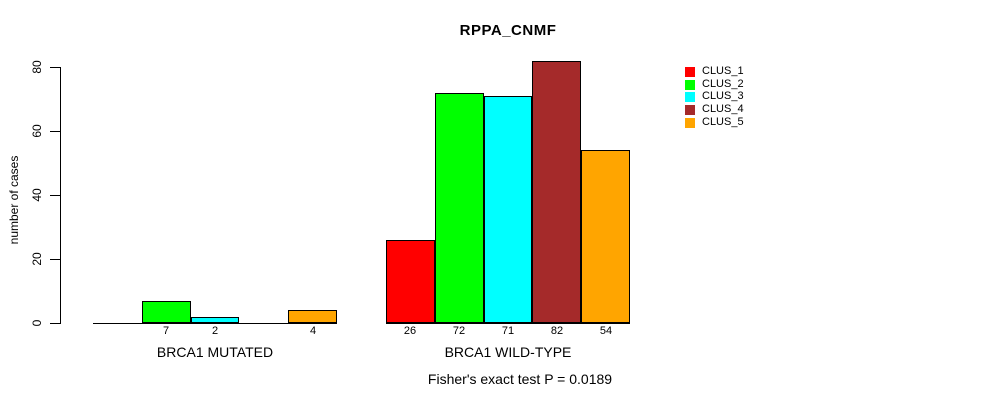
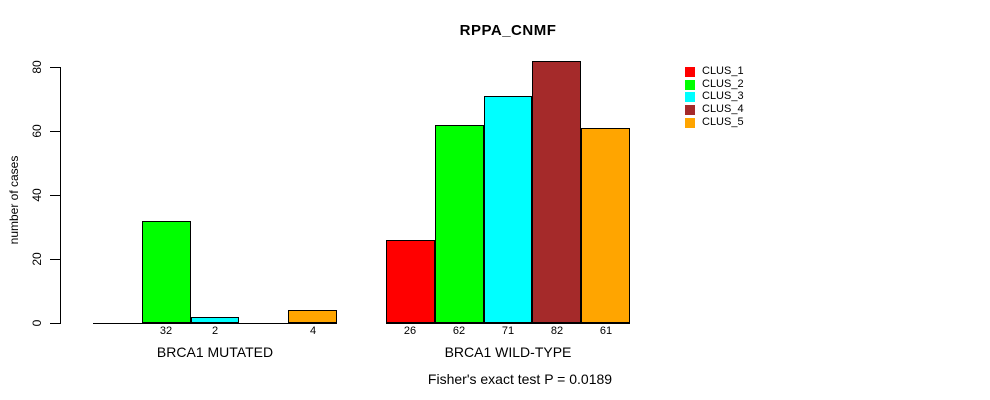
CLUS_2/BRCA1 MUTATED: 7 -> 32
CLUS_2/BRCA1 WILD-TYPE: 72 -> 62
CLUS_5/BRCA1 WILD-TYPE: 54 -> 61
